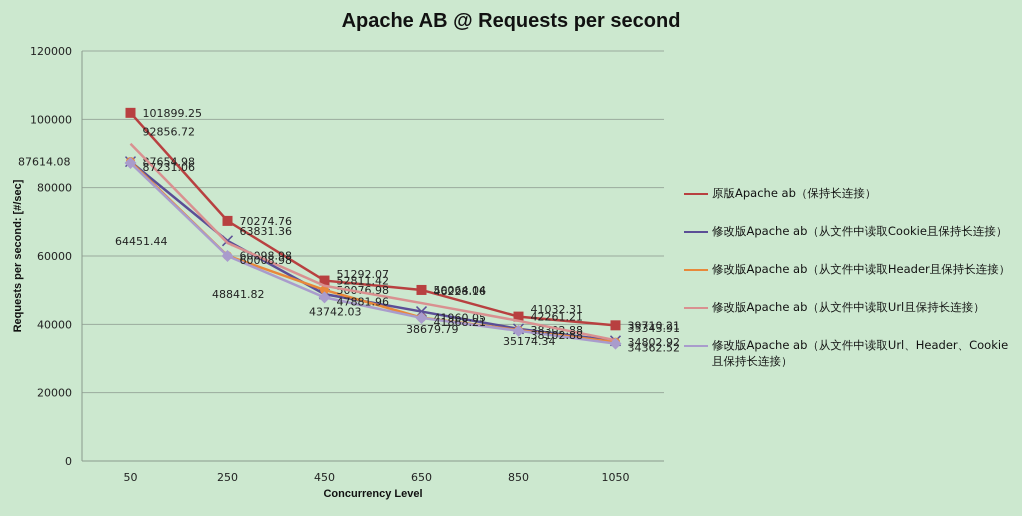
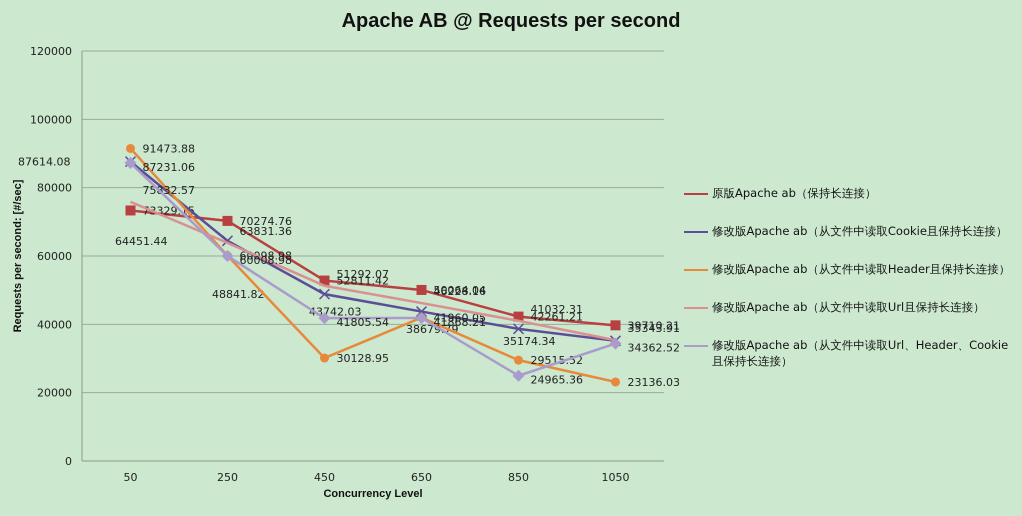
原版Apache ab（保持长连接）/50: 101899.25 -> 73329.15
修改版Apache ab（从文件中读取Header且保持长连接）/50: 87654.98 -> 91473.88
修改版Apache ab（从文件中读取Url且保持长连接）/50: 92856.72 -> 75832.57
修改版Apache ab（从文件中读取Header且保持长连接）/450: 50076.98 -> 30128.95
修改版Apache ab（从文件中读取Url、Header、Cookie且保持长连接）/450: 47881.96 -> 41805.54
修改版Apache ab（从文件中读取Header且保持长连接）/850: 38302.88 -> 29515.52
修改版Apache ab（从文件中读取Url、Header、Cookie且保持长连接）/850: 38102.88 -> 24965.36
修改版Apache ab（从文件中读取Header且保持长连接）/1050: 34802.92 -> 23136.03
